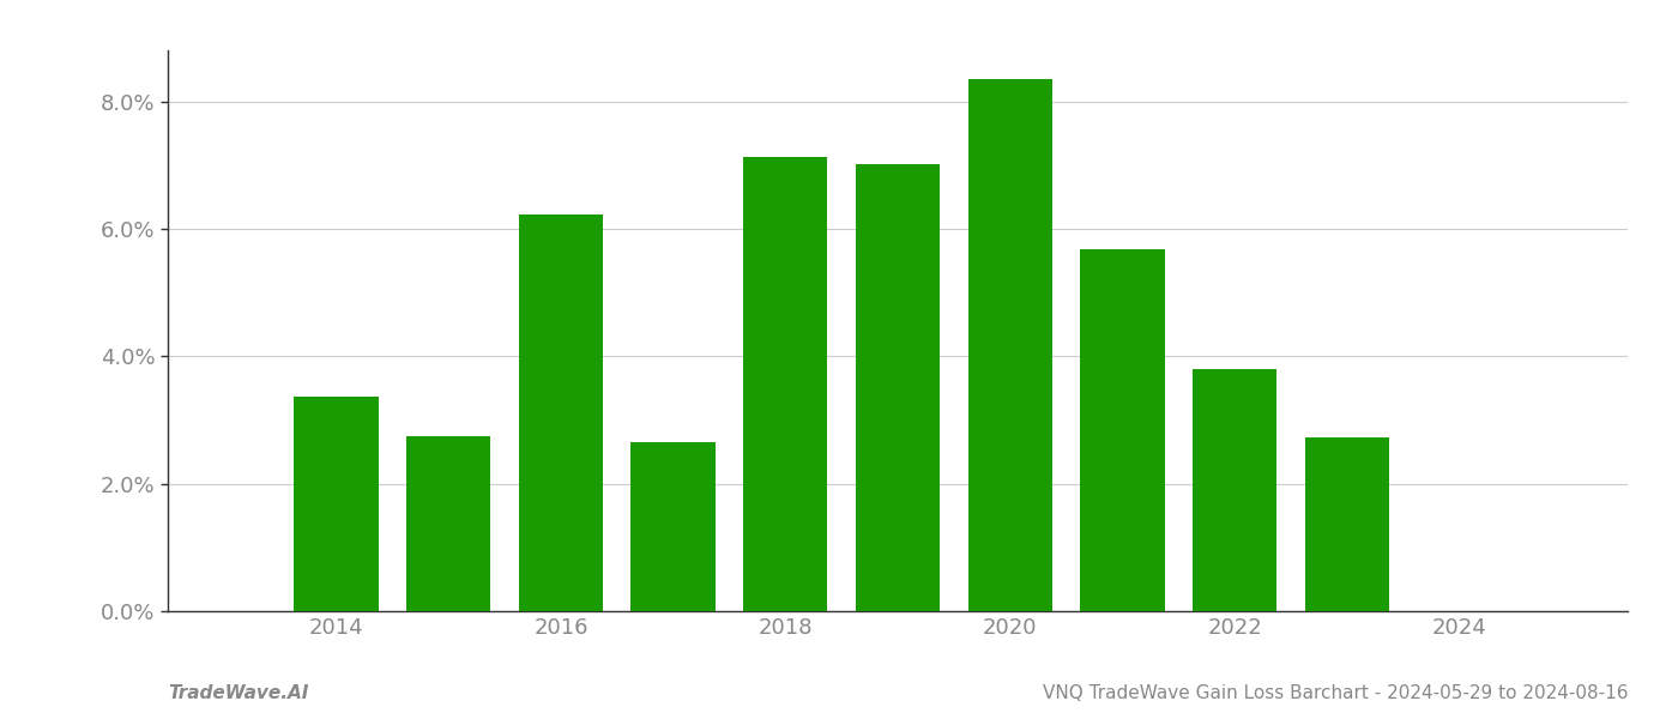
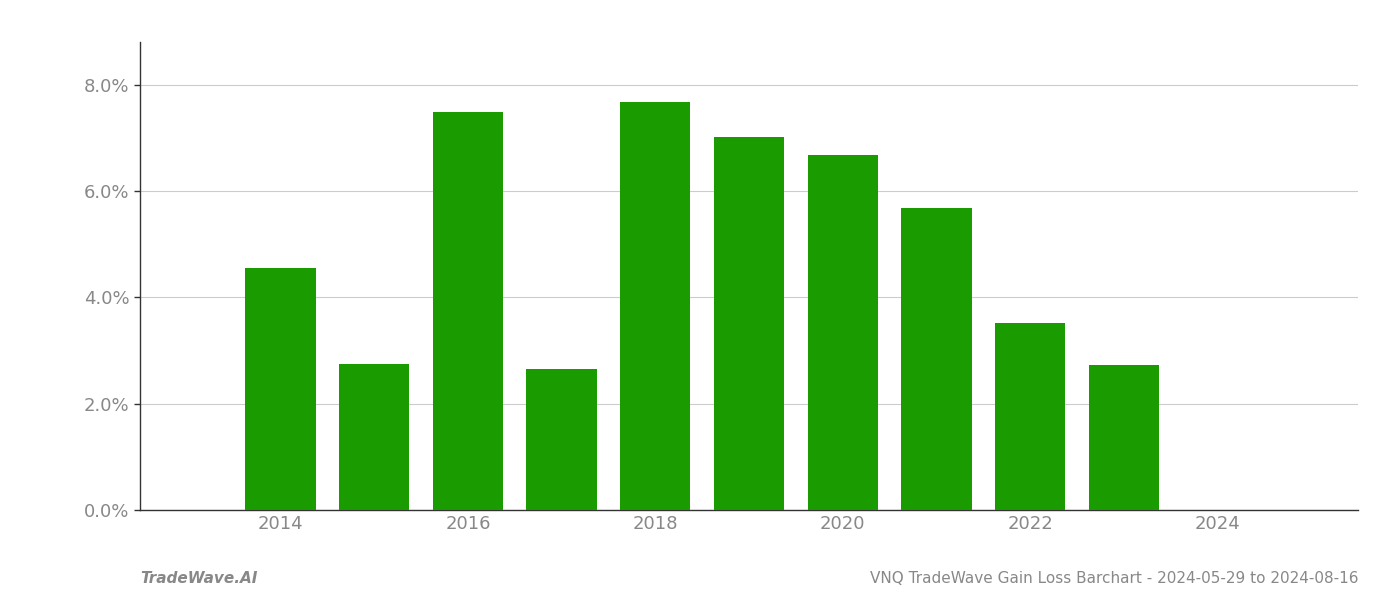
2014: 3.36% -> 4.55%
2016: 6.22% -> 7.48%
2018: 7.12% -> 7.68%
2020: 8.34% -> 6.68%
2022: 3.80% -> 3.52%
